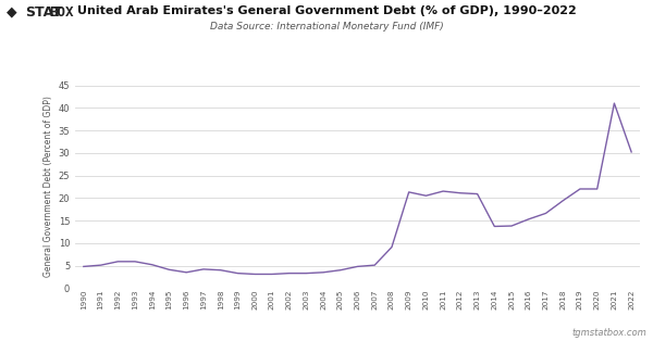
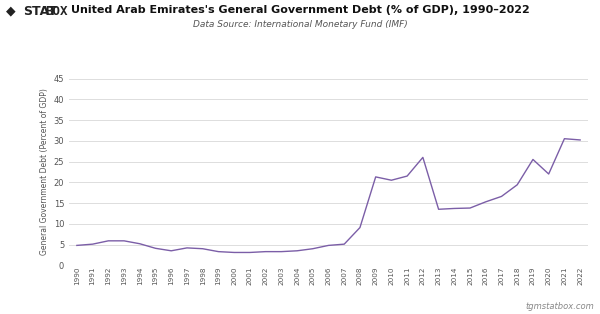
2012: 21.1 -> 26.0
2013: 20.9 -> 13.5
2019: 22.0 -> 25.5
2021: 41.0 -> 30.5
